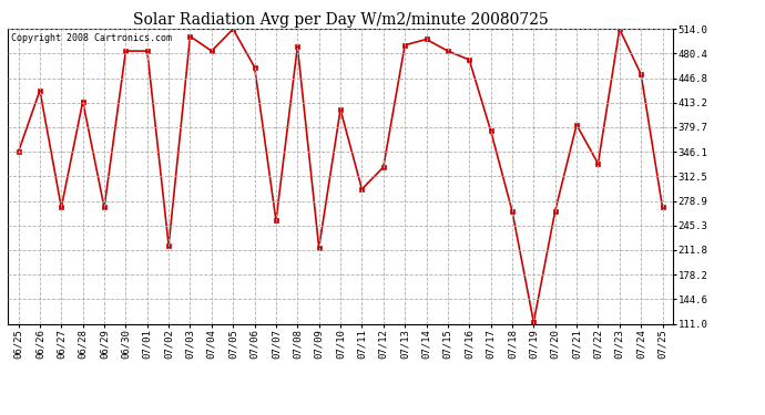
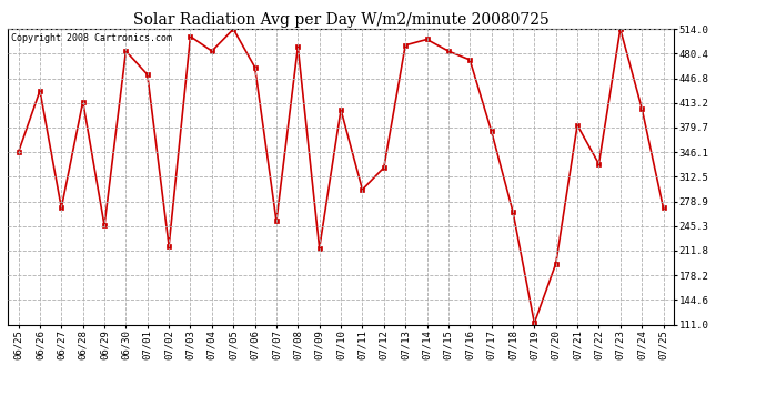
06/29: 270 -> 246
07/01: 484 -> 452
07/20: 265 -> 194
07/24: 452 -> 406
